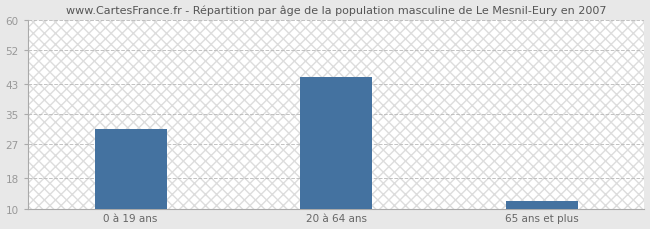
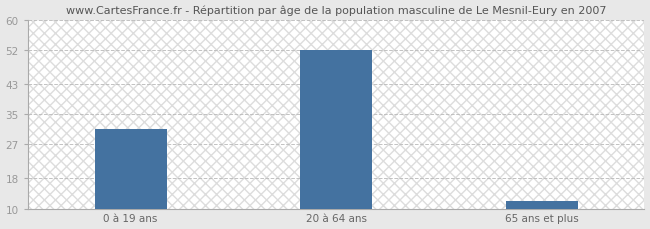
20 à 64 ans: 45 -> 52
